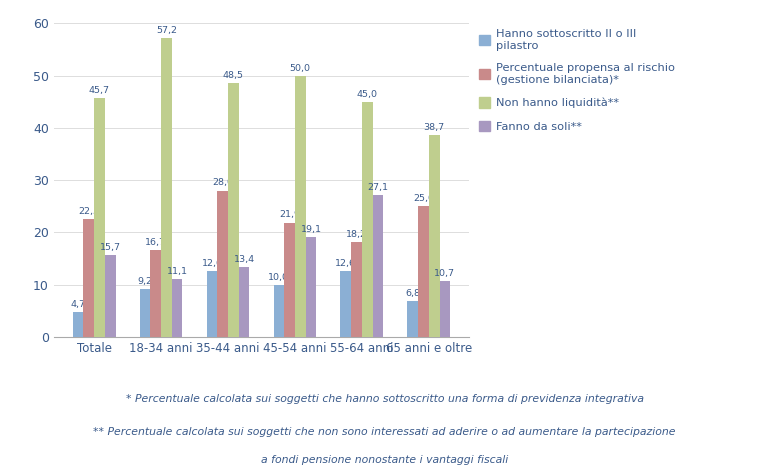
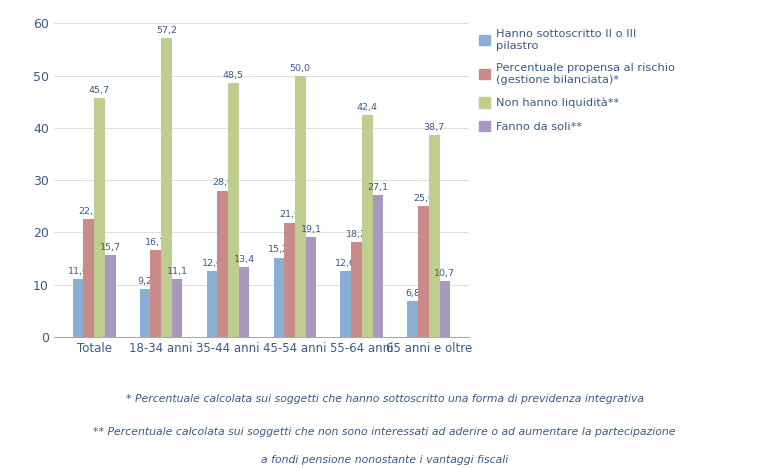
Hanno sottoscritto II o III pilastro/Totale: 4,7 -> 11,0
Hanno sottoscritto II o III pilastro/45-54 anni: 10,0 -> 15,2
Non hanno liquidità**/55-64 anni: 45,0 -> 42,4
